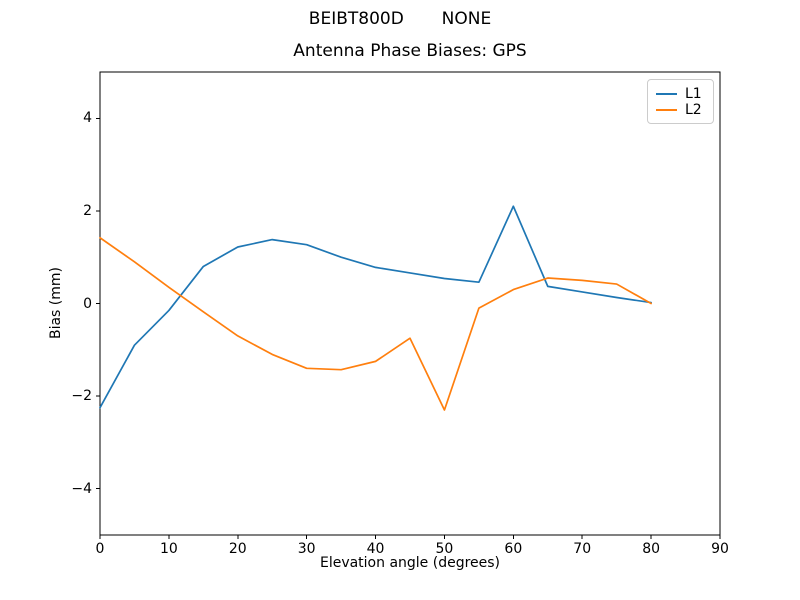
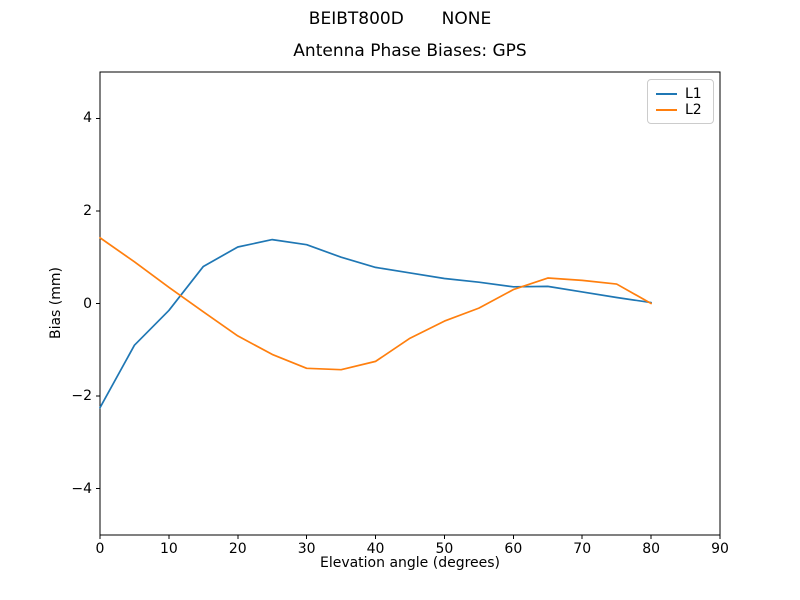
L2/50: -2.3 -> -0.4
L1/60: 2.1 -> 0.4
